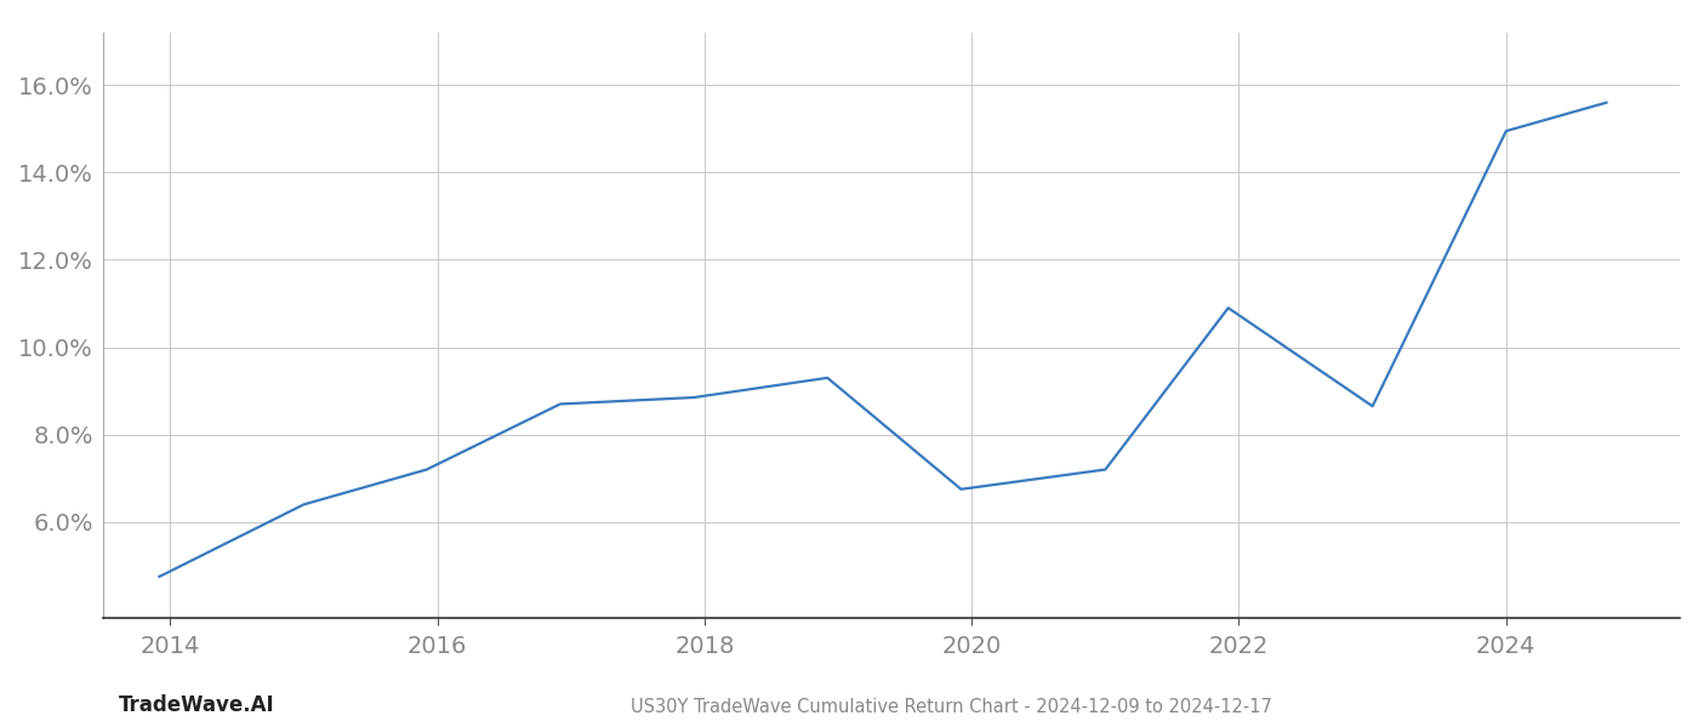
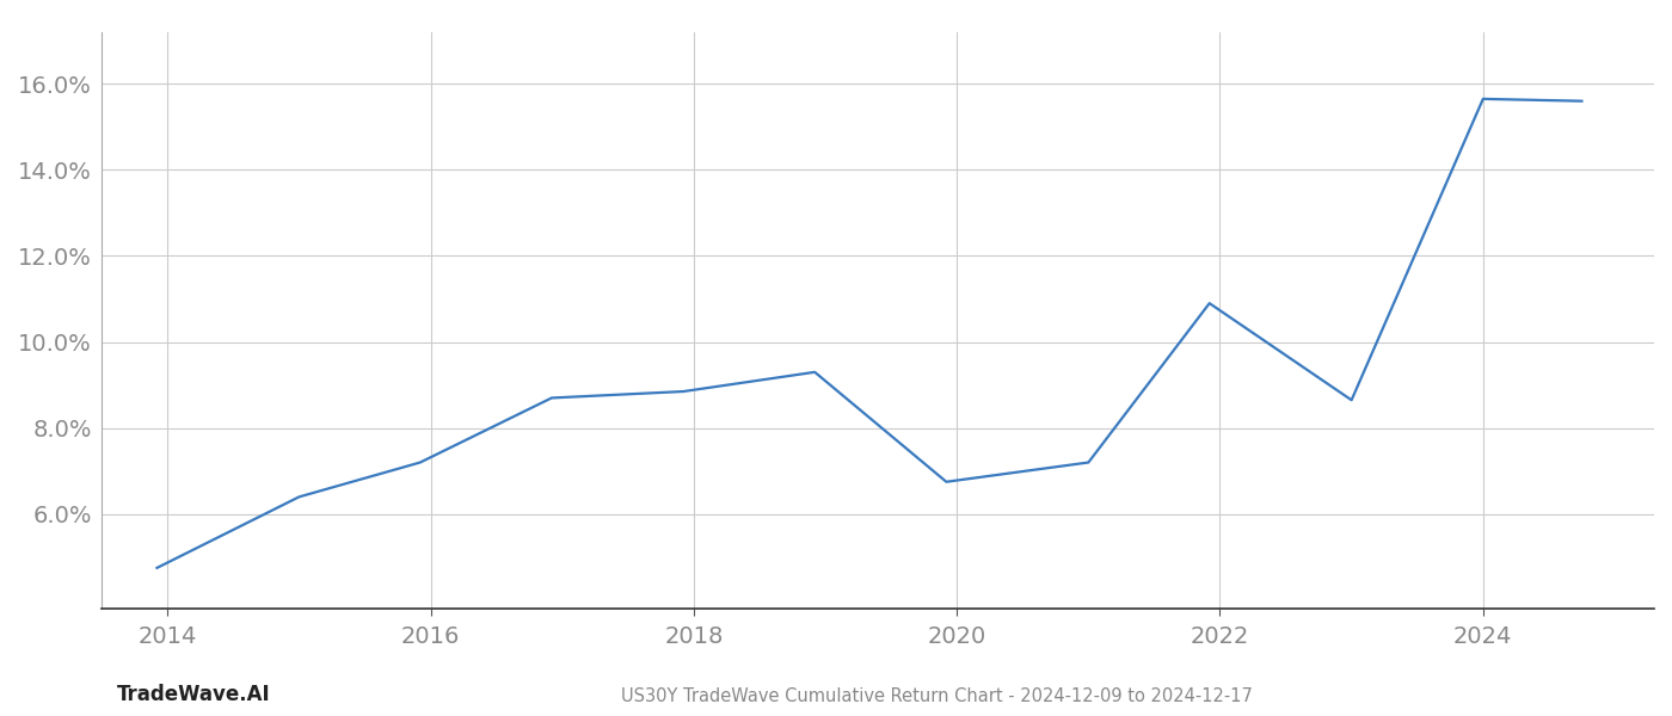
2024: 14.95% -> 15.65%
